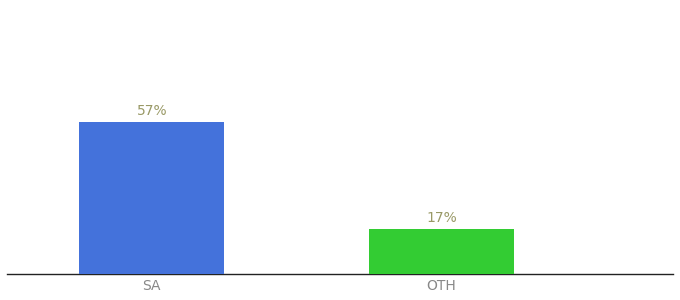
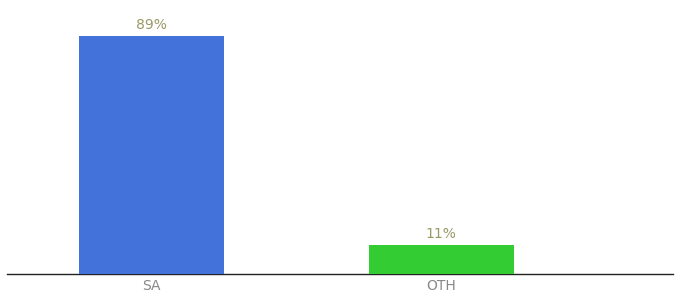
SA: 57% -> 89%
OTH: 17% -> 11%
